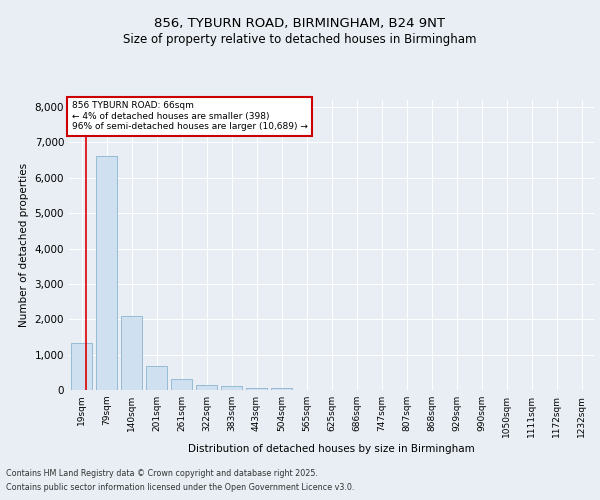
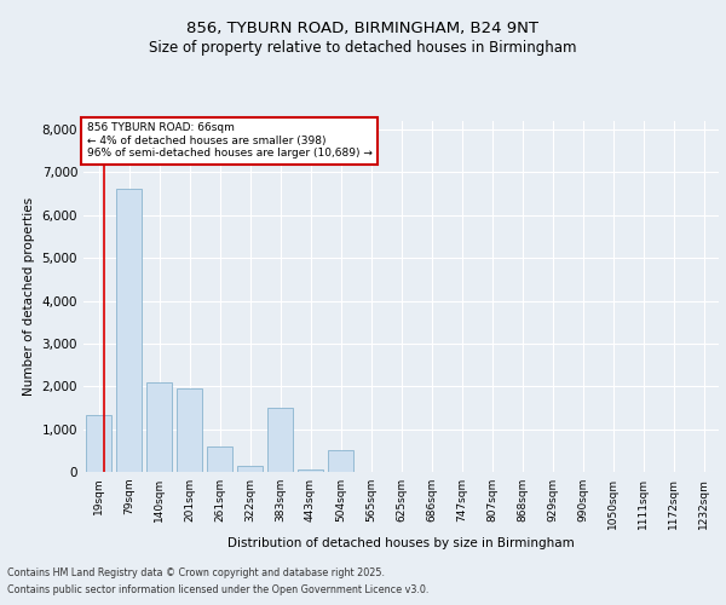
201sqm: 690 -> 1,950
261sqm: 300 -> 600
383sqm: 100 -> 1,500
504sqm: 50 -> 500
